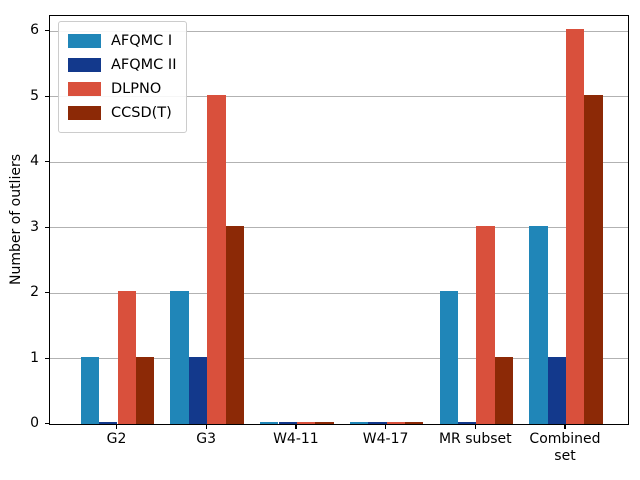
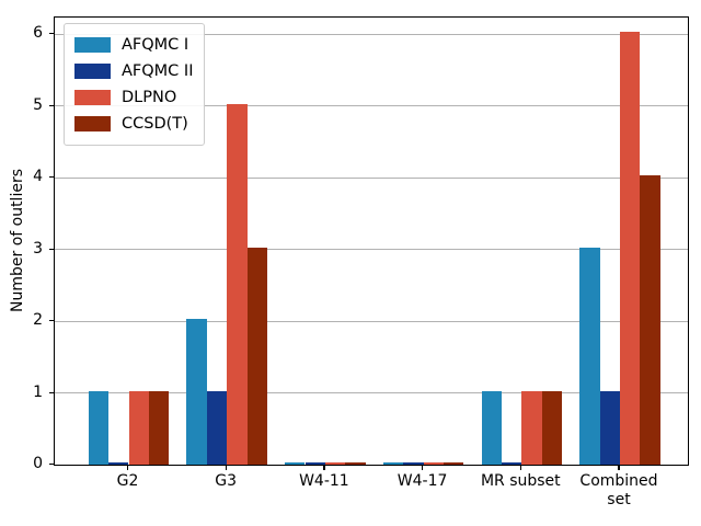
DLPNO/G2: 2 -> 1
AFQMC I/MR subset: 2 -> 1
DLPNO/MR subset: 3 -> 1
CCSD(T)/Combined set: 5 -> 4
